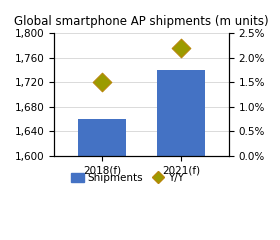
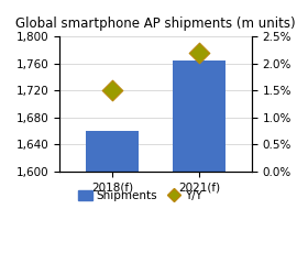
Shipments/2021(f): 1,740 -> 1,765
